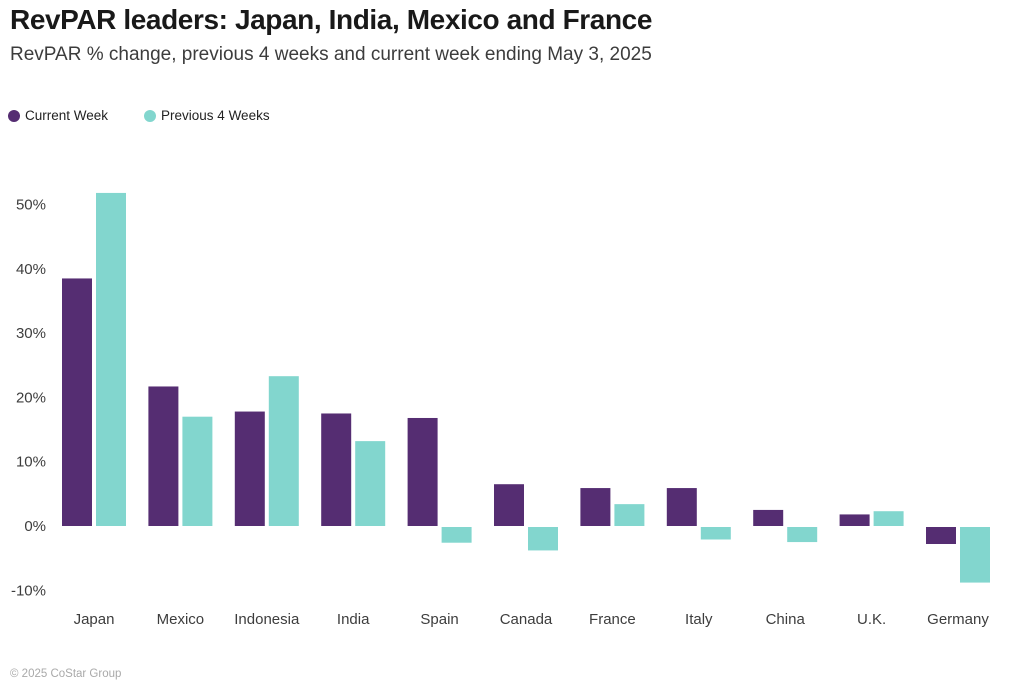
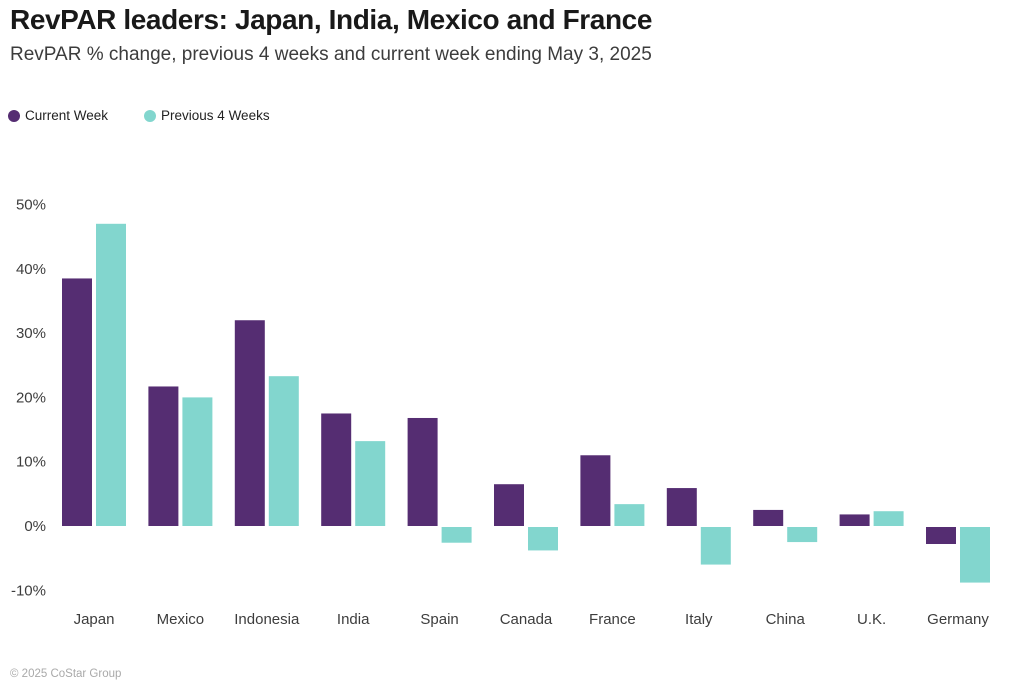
Previous 4 Weeks/Japan: 52% -> 47%
Previous 4 Weeks/Mexico: 17% -> 20%
Current Week/Indonesia: 18% -> 32%
Current Week/France: 6% -> 11%
Previous 4 Weeks/Italy: -2% -> -6%
